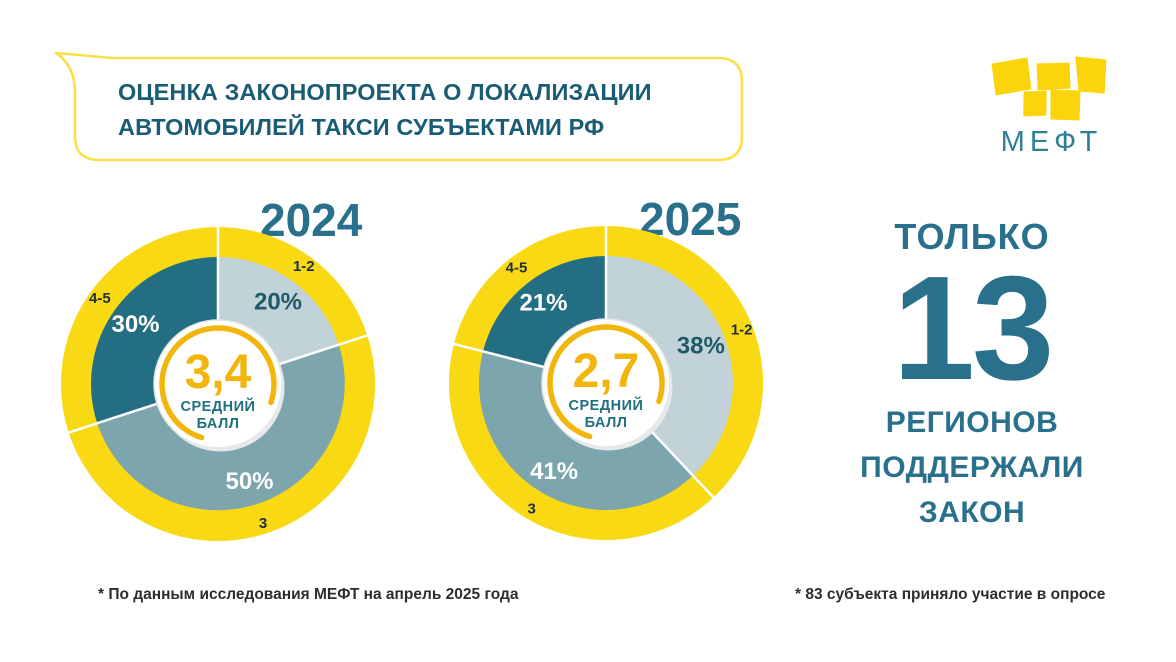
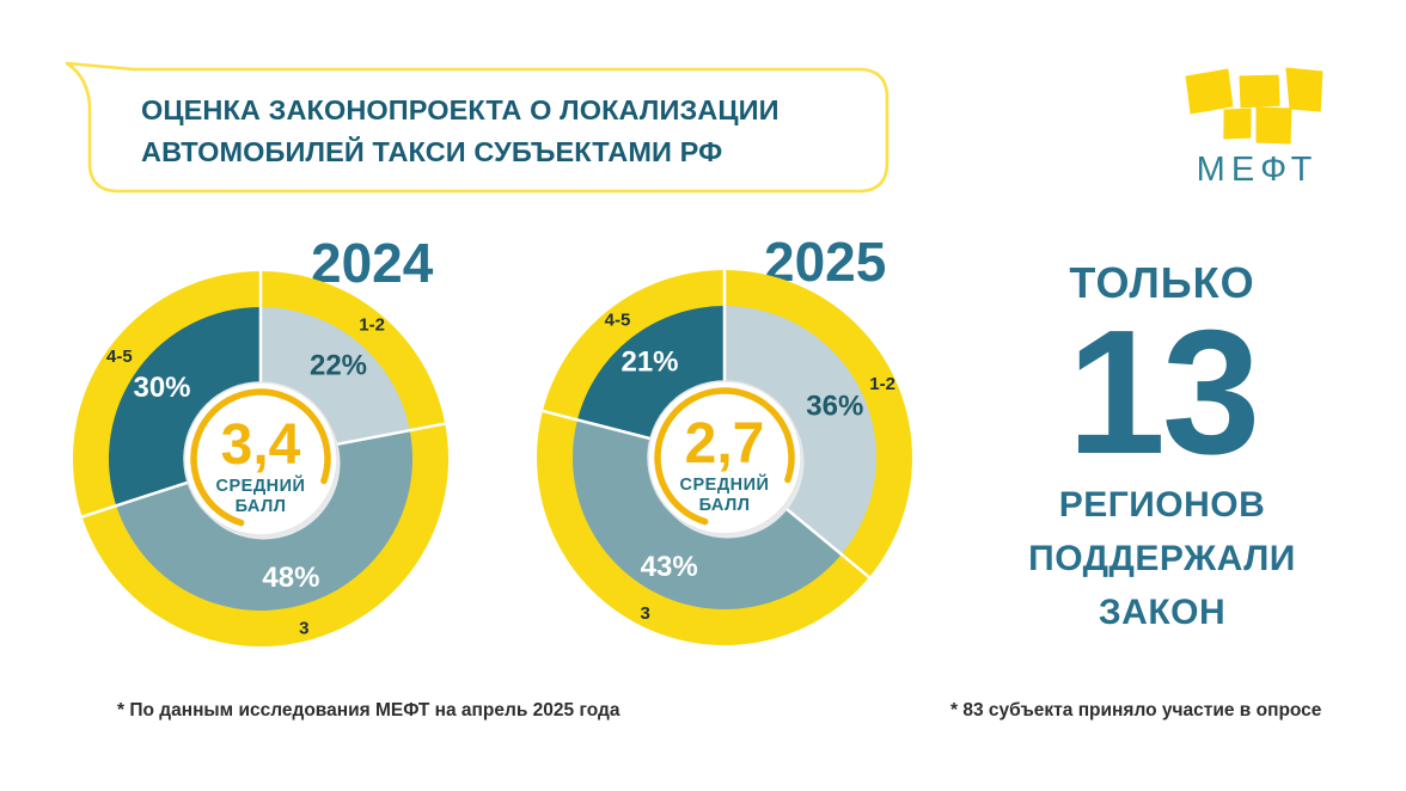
2024/1-2: 20% -> 22%
2024/3: 50% -> 48%
2025/1-2: 38% -> 36%
2025/3: 41% -> 43%
